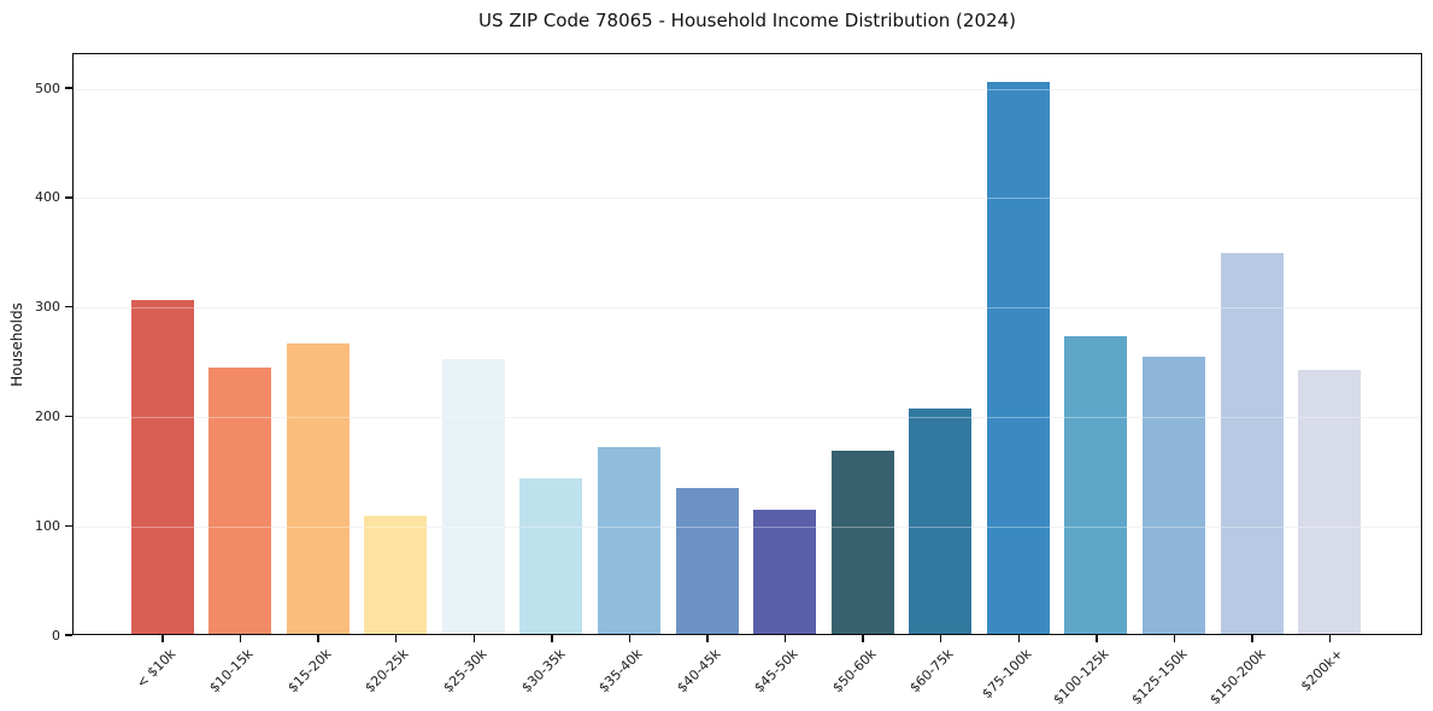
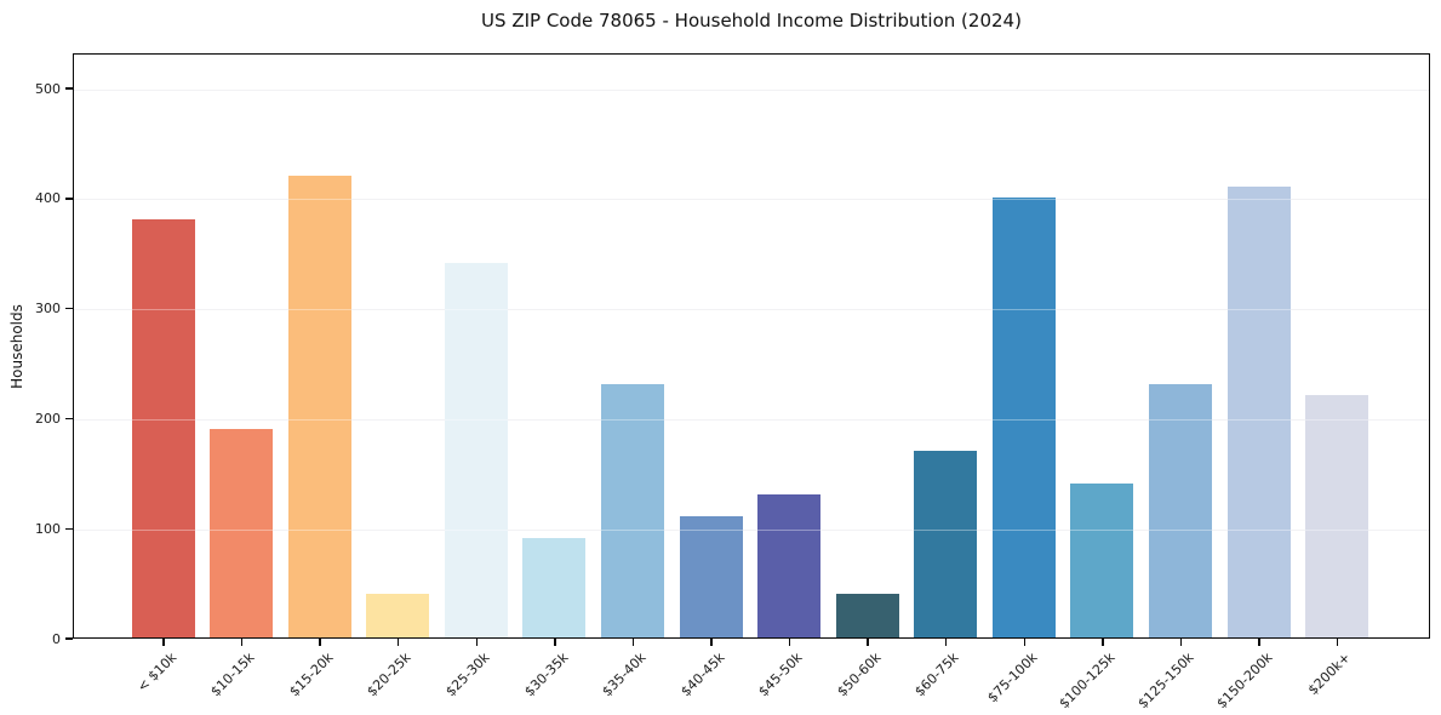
< $10k: 300 -> 380
$10-15k: 240 -> 190
$15-20k: 270 -> 420
$20-25k: 110 -> 40
$25-30k: 250 -> 340
$30-35k: 140 -> 90
$35-40k: 170 -> 230
$40-45k: 130 -> 110
$45-50k: 110 -> 130
$50-60k: 170 -> 40
$60-75k: 210 -> 170
$75-100k: 500 -> 400
$100-125k: 270 -> 140
$125-150k: 250 -> 230
$150-200k: 350 -> 410
$200k+: 240 -> 220
